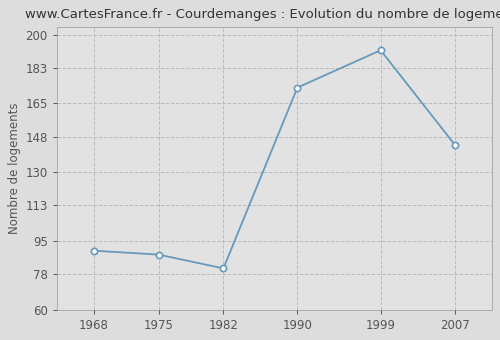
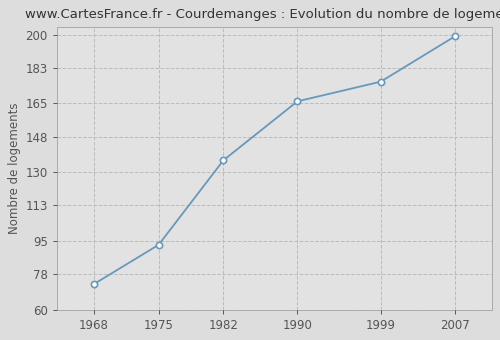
1968: 90 -> 73
1975: 88 -> 93
1982: 81 -> 136
1990: 173 -> 166
1999: 192 -> 176
2007: 144 -> 199
